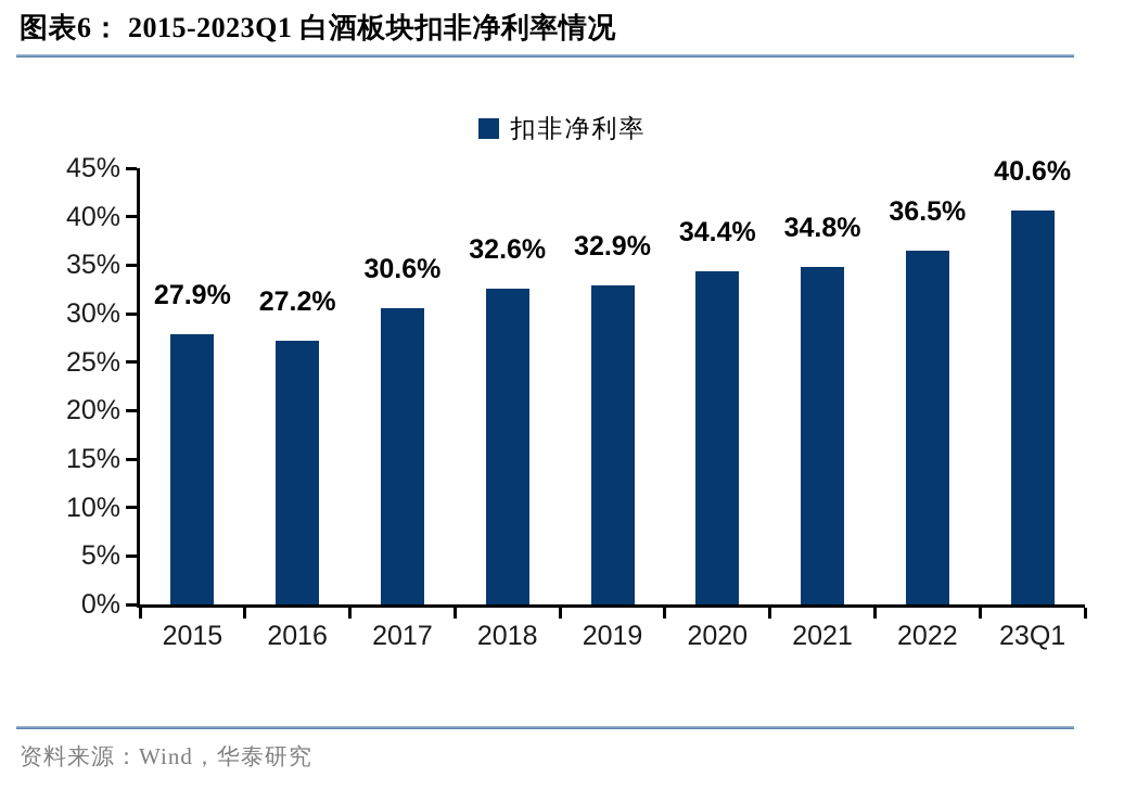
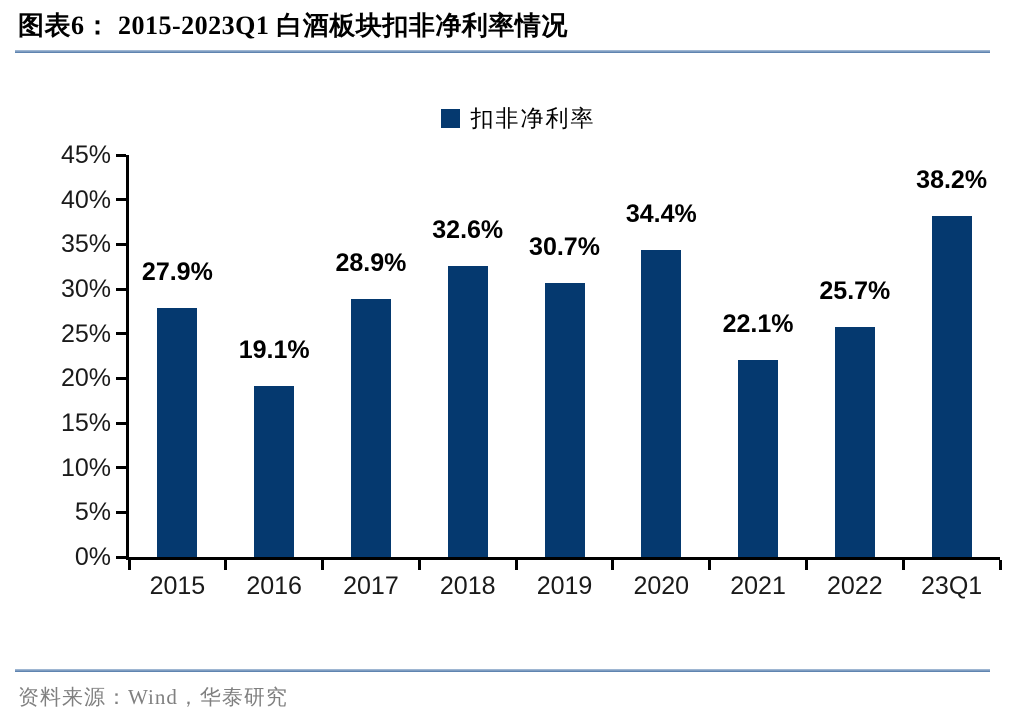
2016: 27.2% -> 19.1%
2017: 30.6% -> 28.9%
2019: 32.9% -> 30.7%
2021: 34.8% -> 22.1%
2022: 36.5% -> 25.7%
23Q1: 40.6% -> 38.2%
